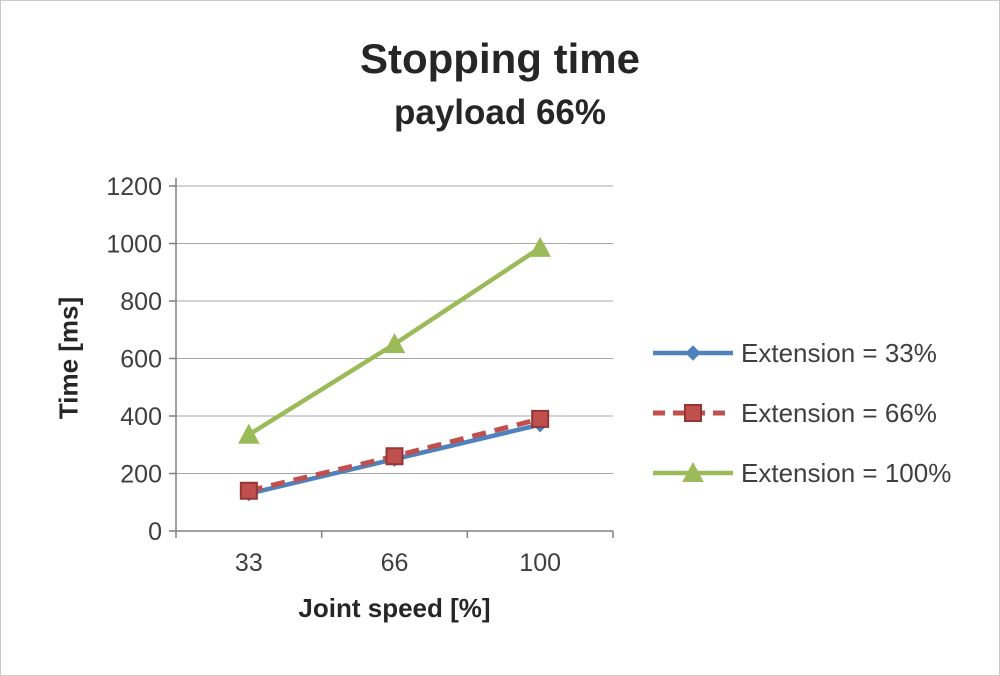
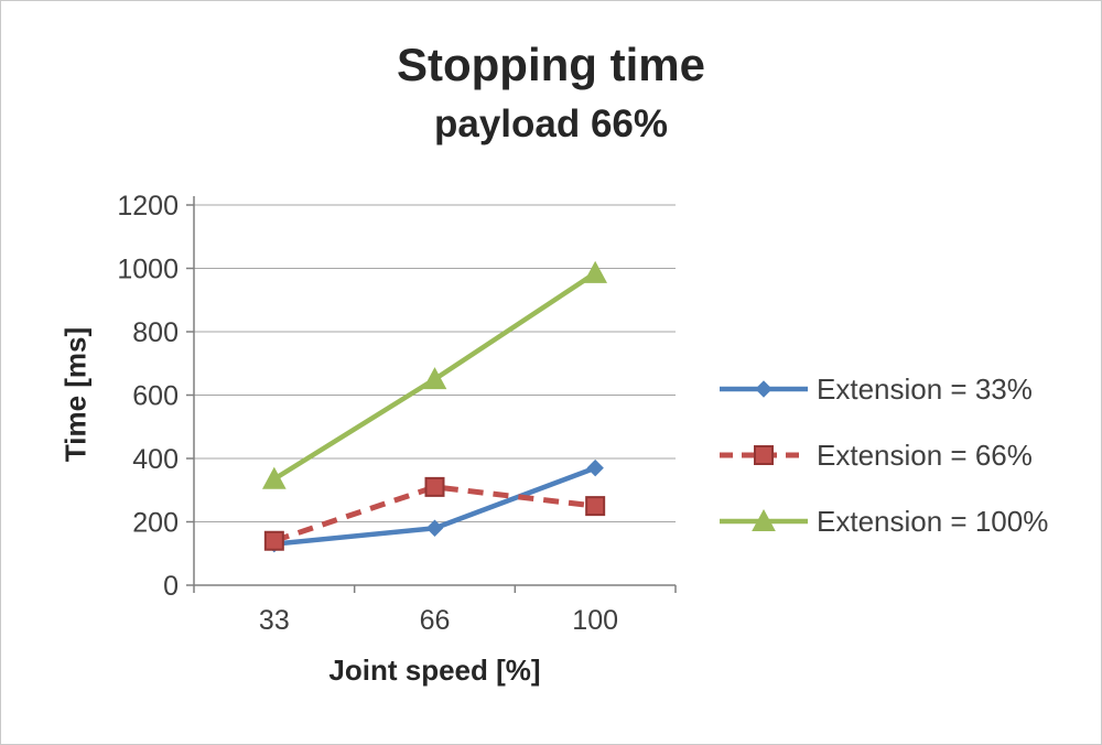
Extension = 33%/66: 250 -> 180
Extension = 66%/66: 260 -> 310
Extension = 66%/100: 390 -> 250
